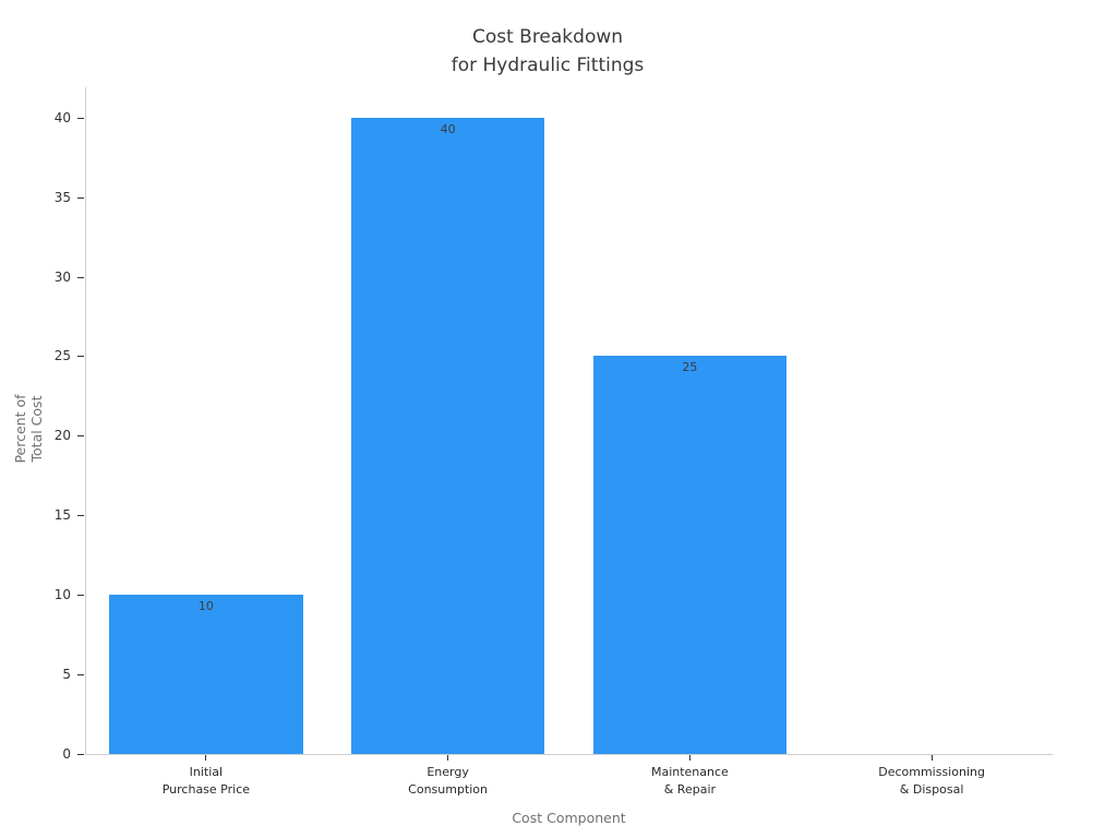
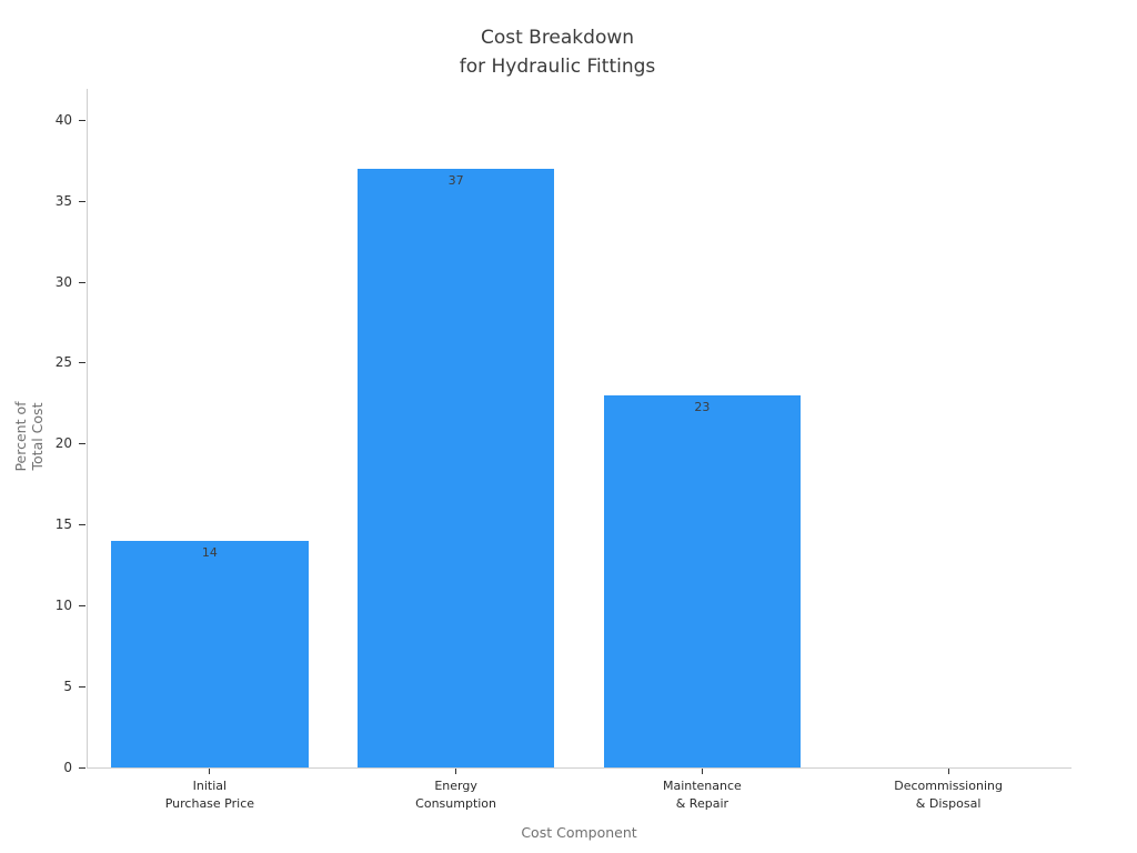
Initial Purchase Price: 10 -> 14
Energy Consumption: 40 -> 37
Maintenance & Repair: 25 -> 23
